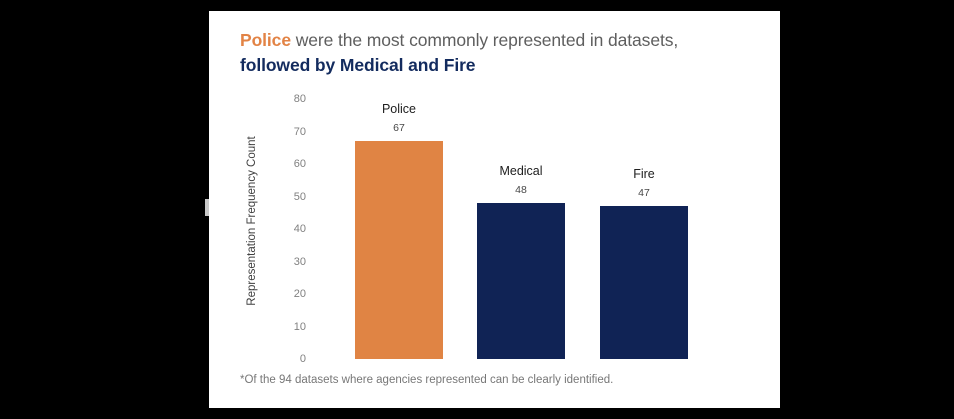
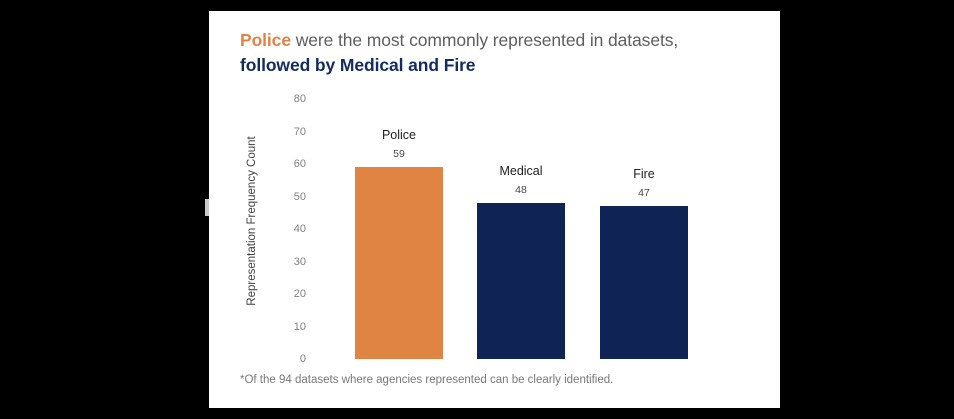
Police: 67 -> 59
